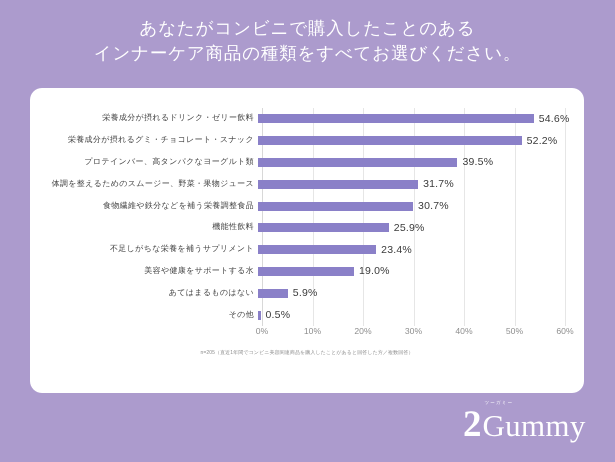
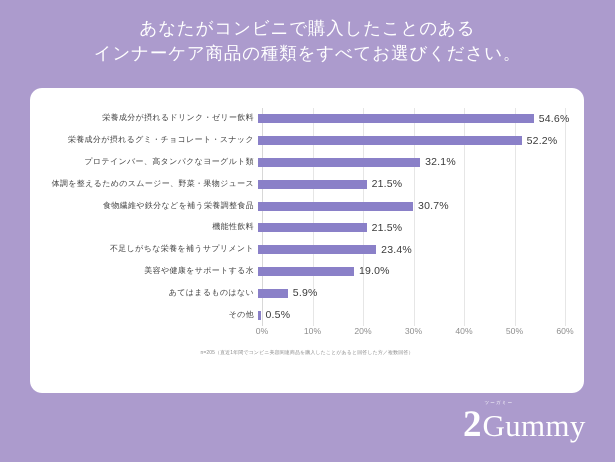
プロテインバー、高タンパクなヨーグルト類: 39.5% -> 32.1%
体調を整えるためのスムージー、野菜・果物ジュース: 31.7% -> 21.5%
機能性飲料: 25.9% -> 21.5%
